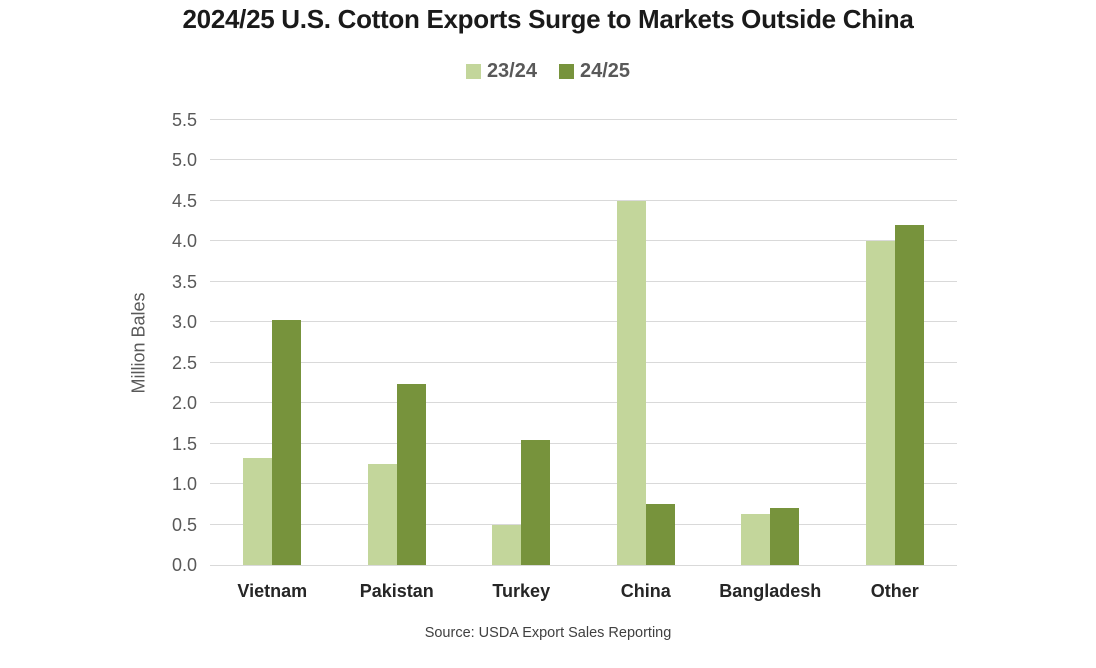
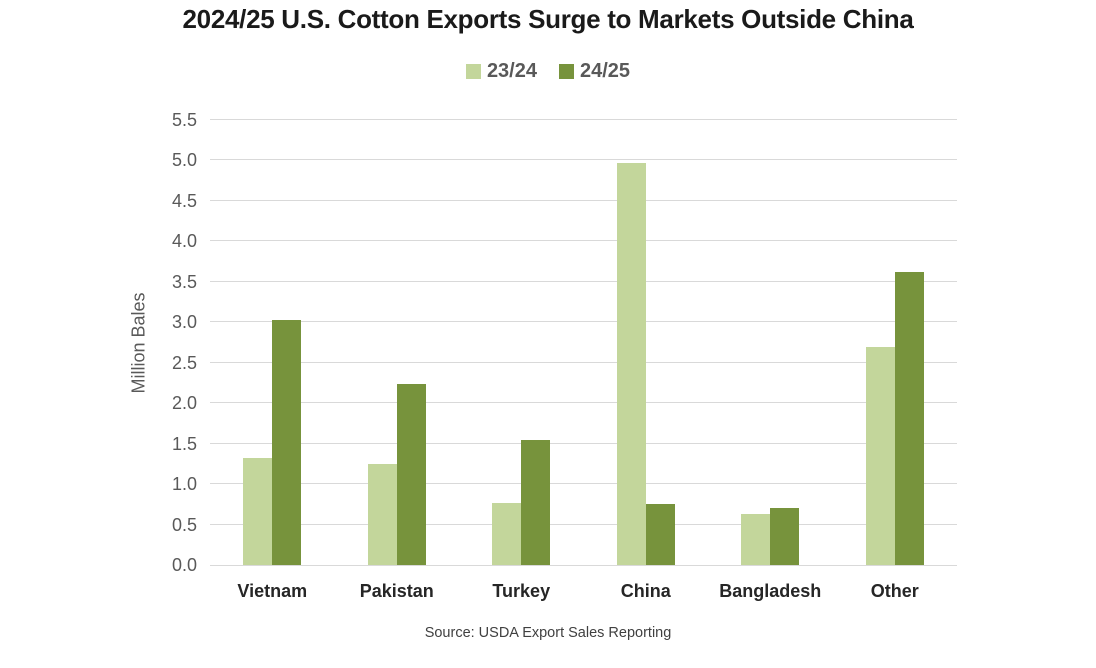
23/24/Turkey: 0.5 -> 0.8
23/24/China: 4.5 -> 5.0
23/24/Other: 4.0 -> 2.7
24/25/Other: 4.2 -> 3.6
